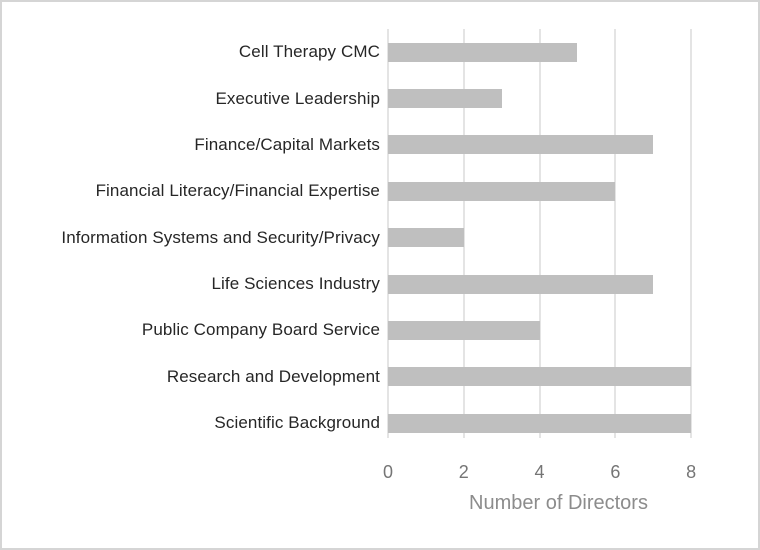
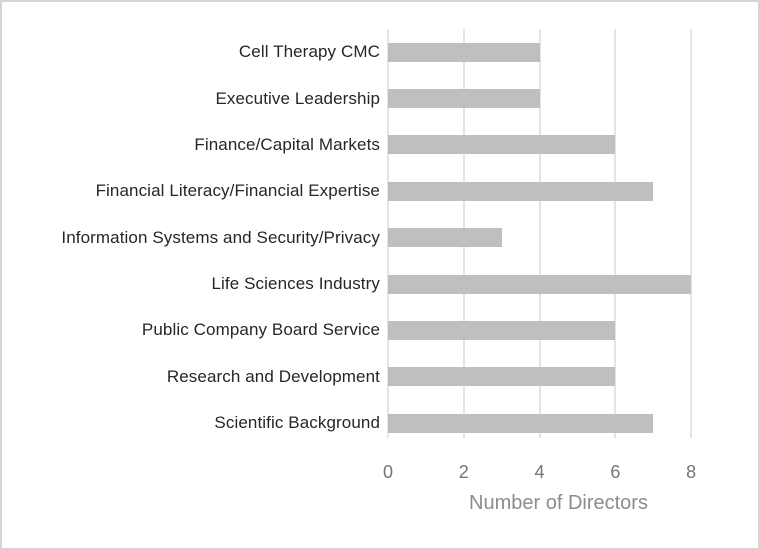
Cell Therapy CMC: 5 -> 4
Executive Leadership: 3 -> 4
Finance/Capital Markets: 7 -> 6
Financial Literacy/Financial Expertise: 6 -> 7
Information Systems and Security/Privacy: 2 -> 3
Life Sciences Industry: 7 -> 8
Public Company Board Service: 4 -> 6
Research and Development: 8 -> 6
Scientific Background: 8 -> 7
